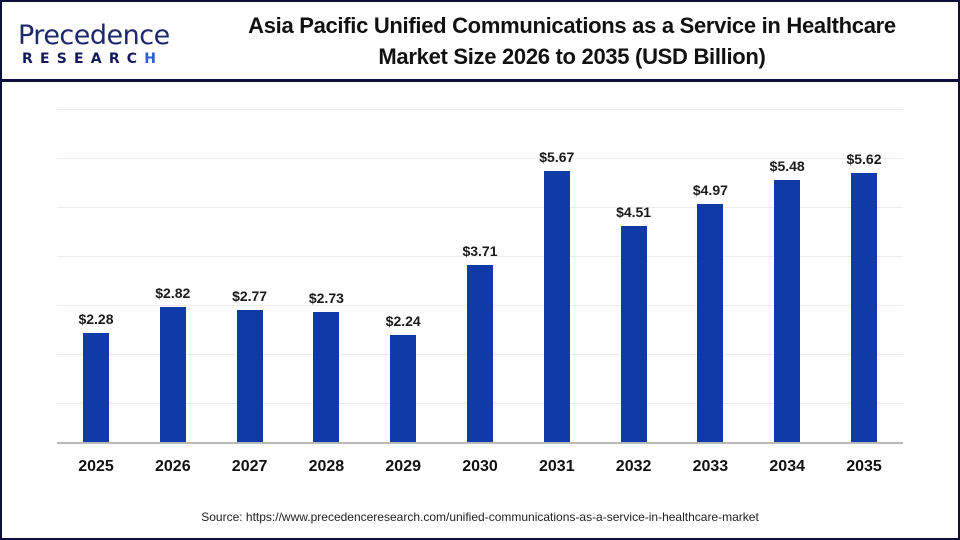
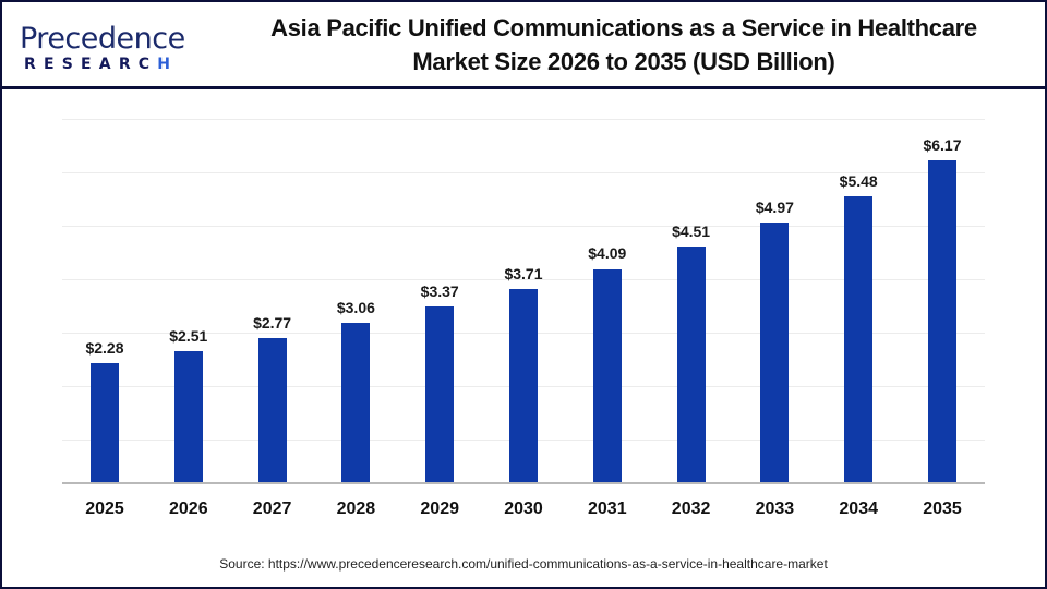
2026: $2.82 -> $2.51
2028: $2.73 -> $3.06
2029: $2.24 -> $3.37
2031: $5.67 -> $4.09
2035: $5.62 -> $6.17
